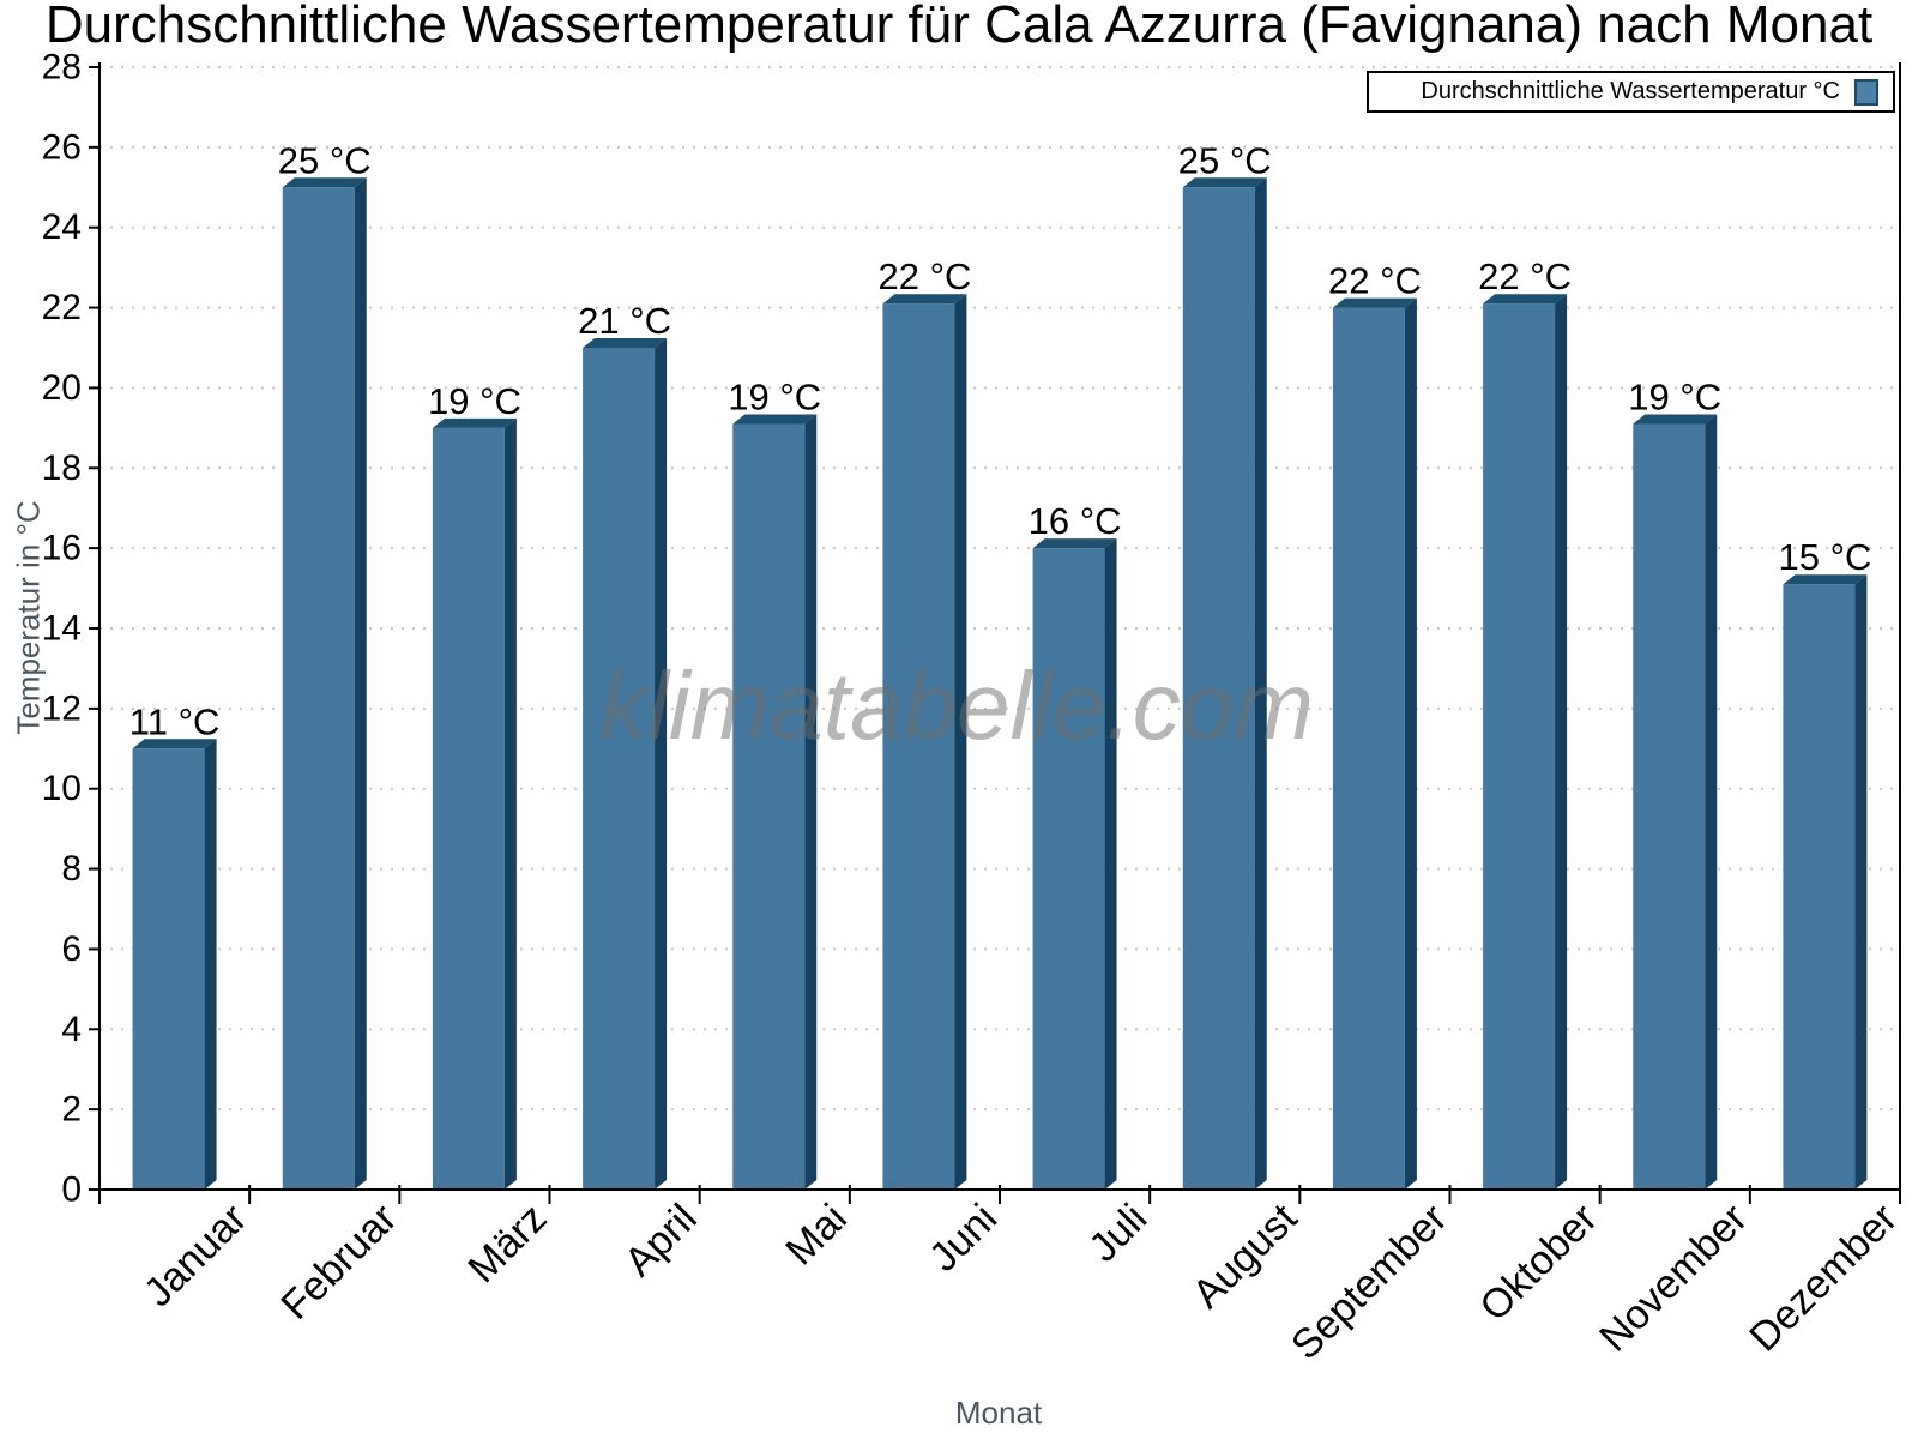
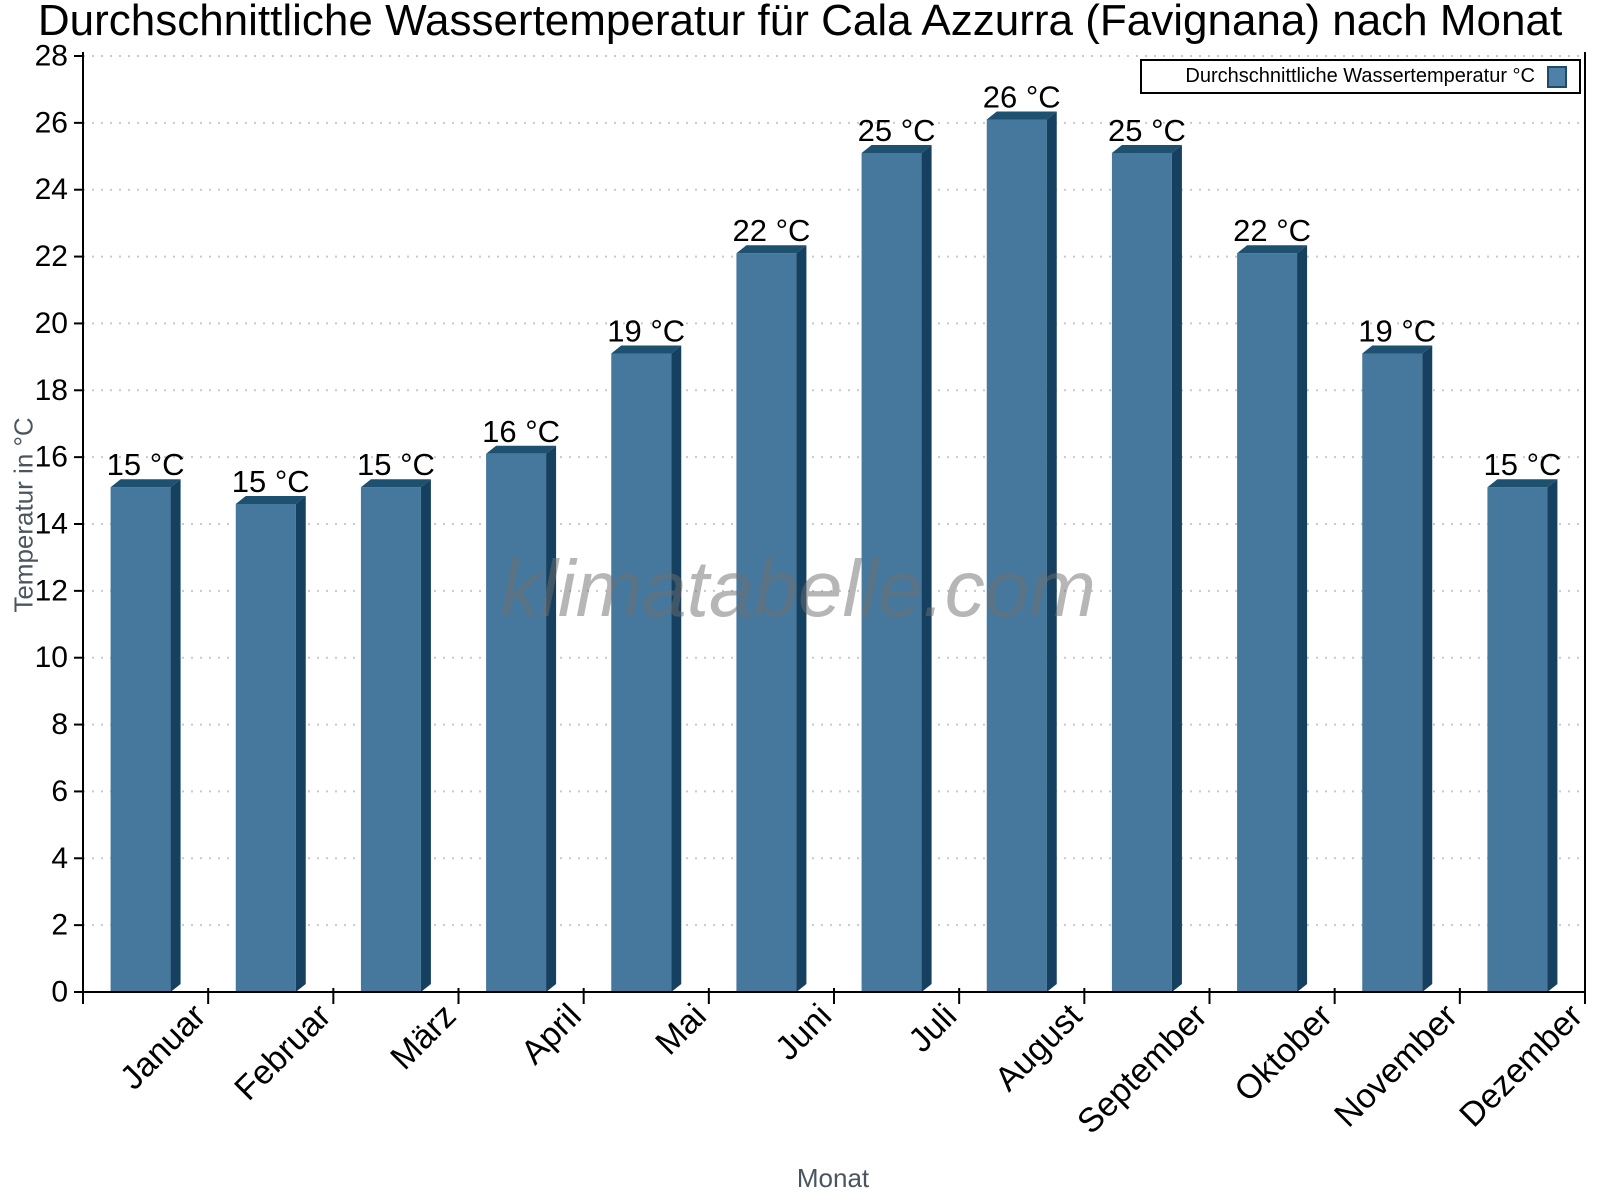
Januar: 11 -> 15
Februar: 25 -> 15
März: 19 -> 15
April: 21 -> 16
Juli: 16 -> 25
August: 25 -> 26
September: 22 -> 25
